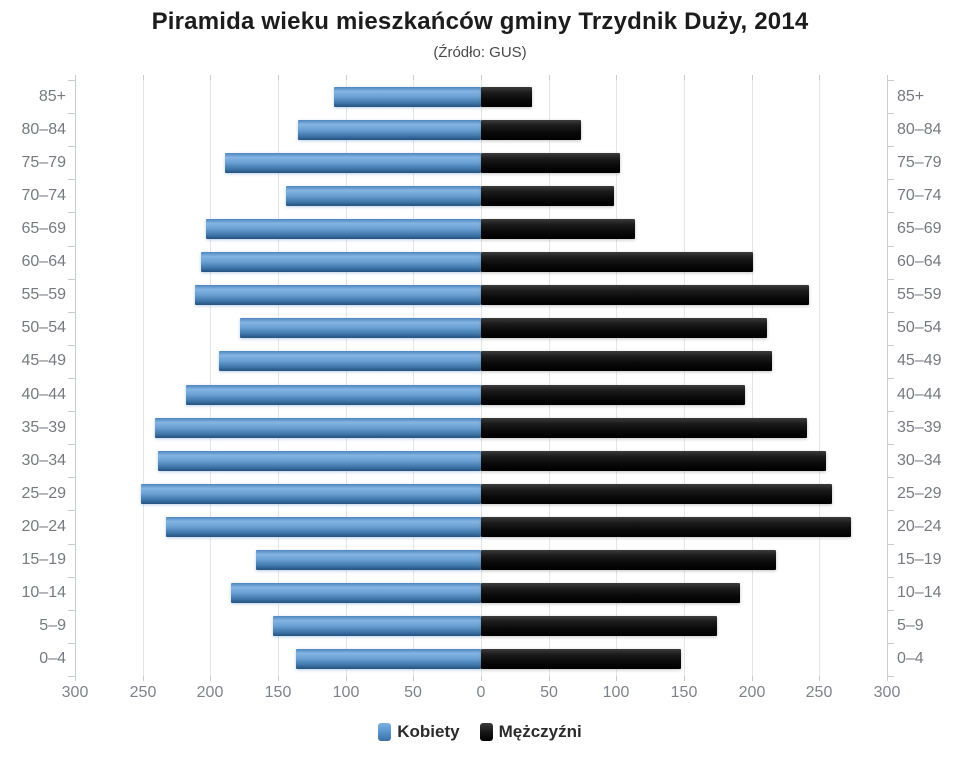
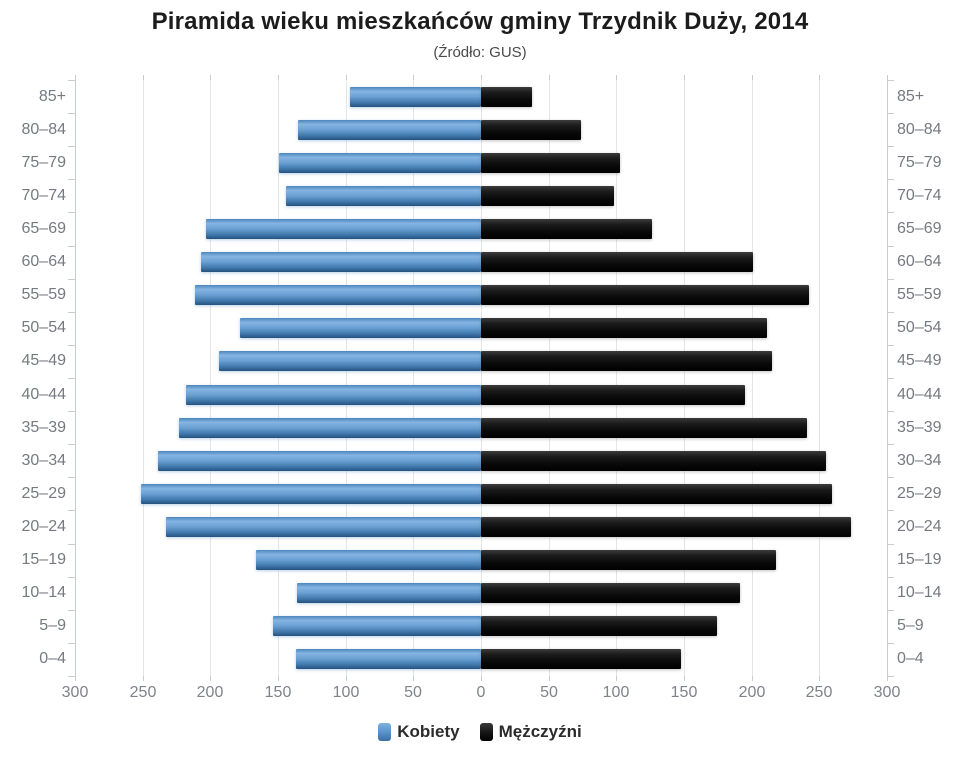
Kobiety/85+: 109 -> 97
Kobiety/75–79: 189 -> 149
Mężczyźni/65–69: 114 -> 126
Kobiety/35–39: 241 -> 223
Kobiety/10–14: 185 -> 136
